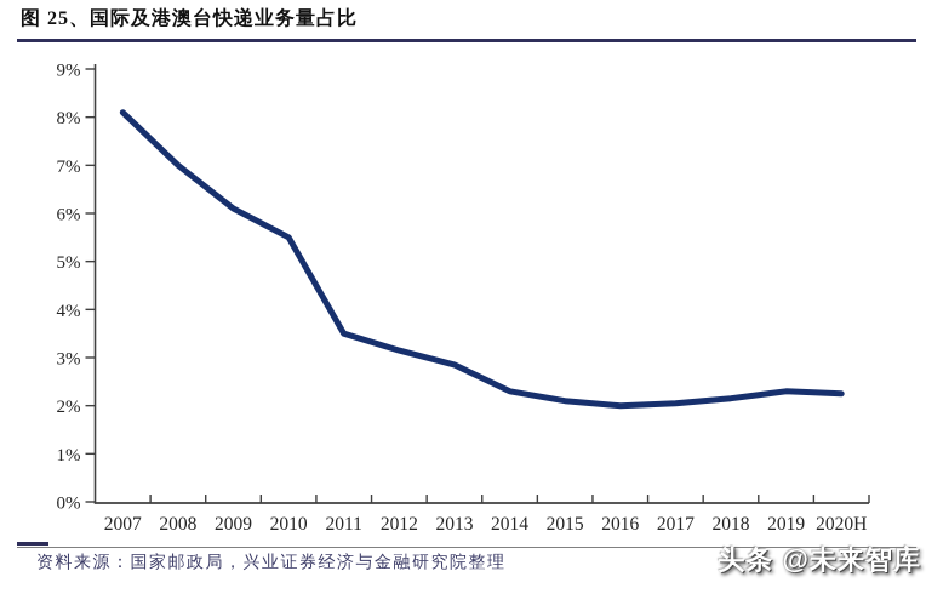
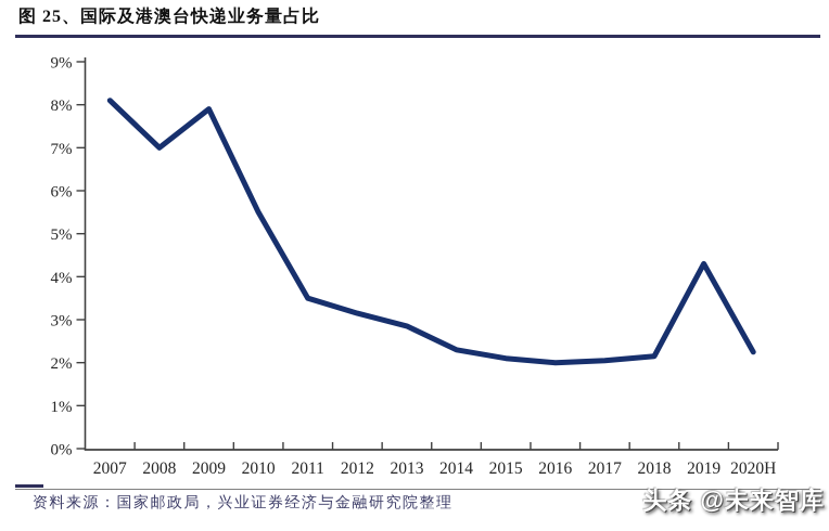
2009: 6.1% -> 7.9%
2019: 2.3% -> 4.3%
